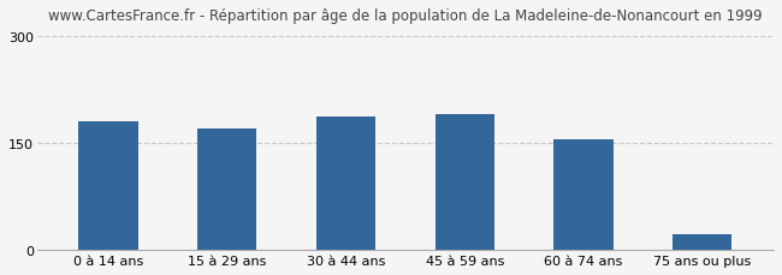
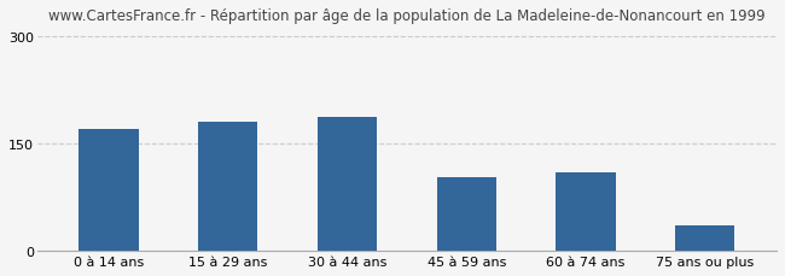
0 à 14 ans: 180 -> 170
15 à 29 ans: 170 -> 180
45 à 59 ans: 190 -> 102
60 à 74 ans: 155 -> 110
75 ans ou plus: 22 -> 36
